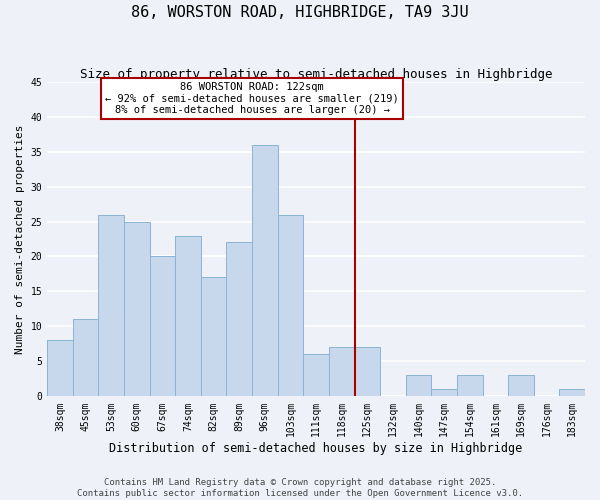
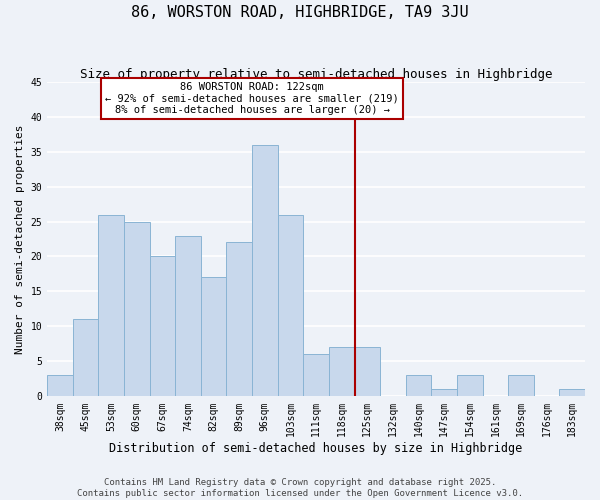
38sqm: 8 -> 3
